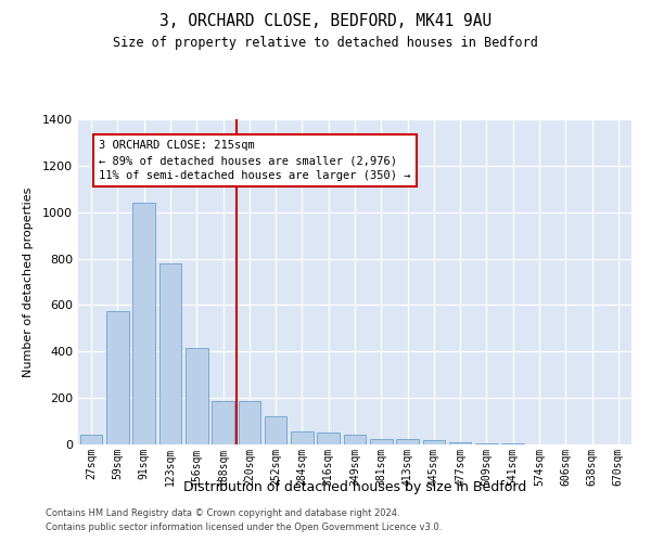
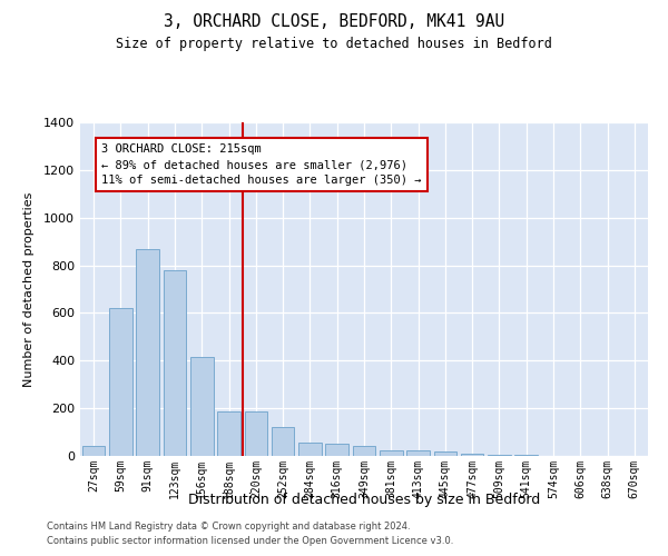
59sqm: 575 -> 620
91sqm: 1040 -> 870
